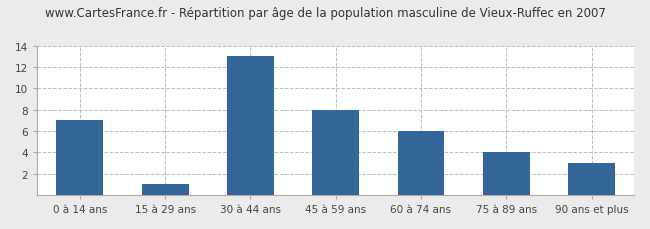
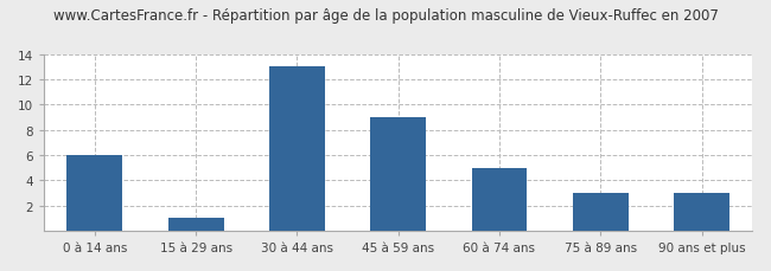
0 à 14 ans: 7 -> 6
45 à 59 ans: 8 -> 9
60 à 74 ans: 6 -> 5
75 à 89 ans: 4 -> 3
